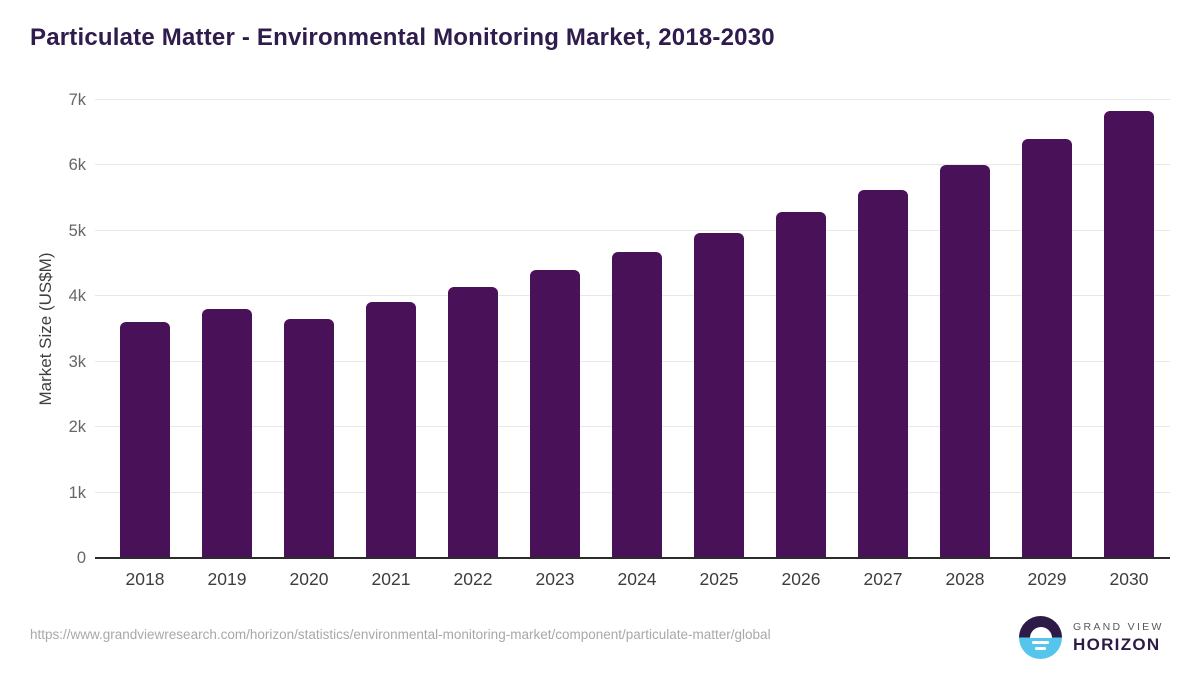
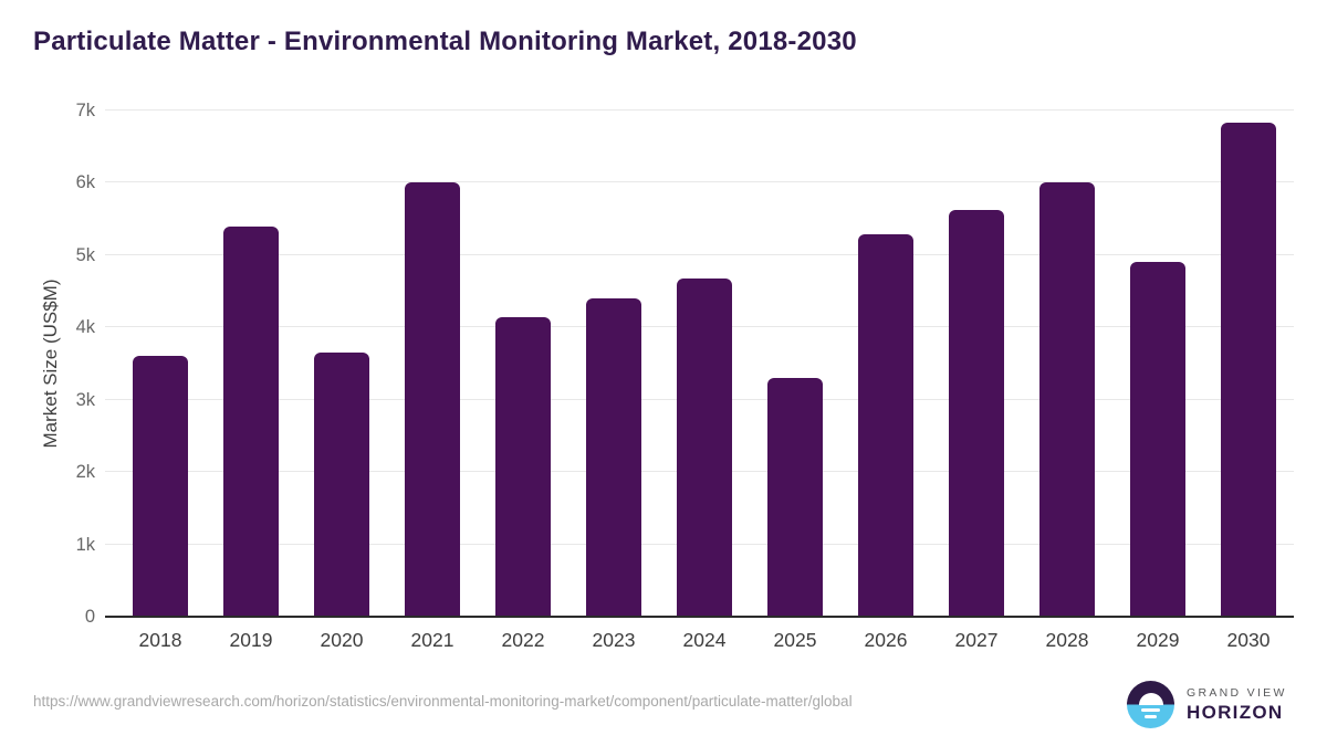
2019: 3.8k -> 5.4k
2021: 3.9k -> 6.0k
2025: 5.0k -> 3.3k
2029: 6.4k -> 4.9k
